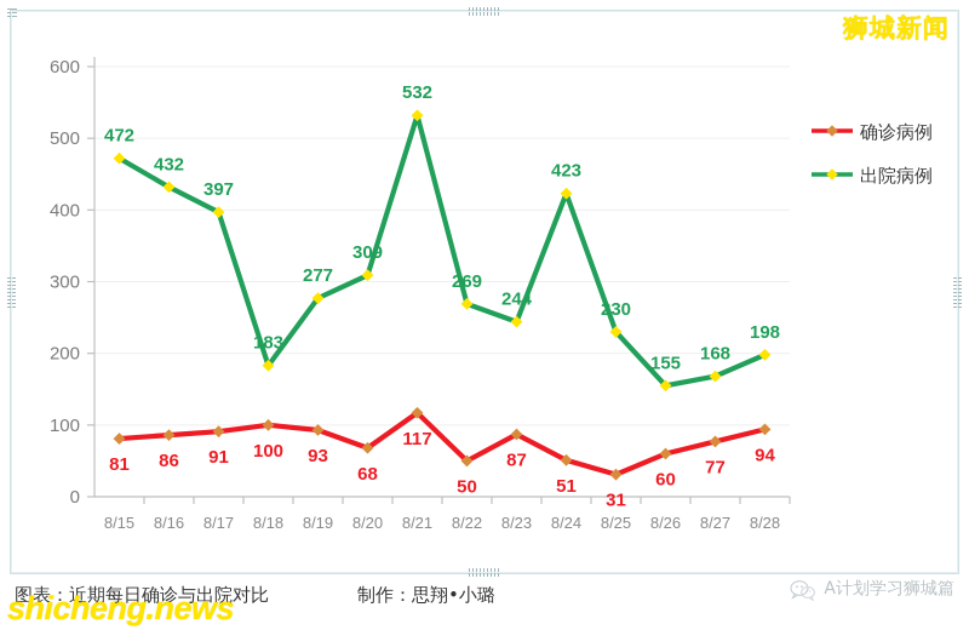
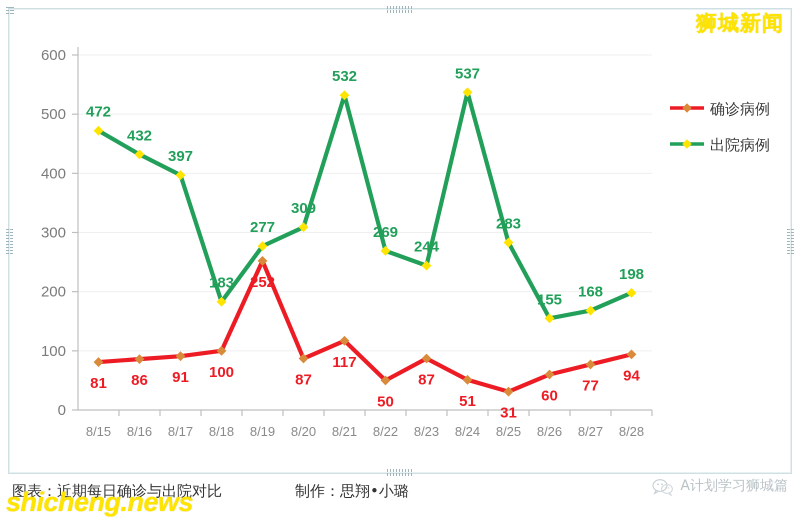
确诊病例/8/19: 93 -> 252
确诊病例/8/20: 68 -> 87
出院病例/8/24: 423 -> 537
出院病例/8/25: 230 -> 283
